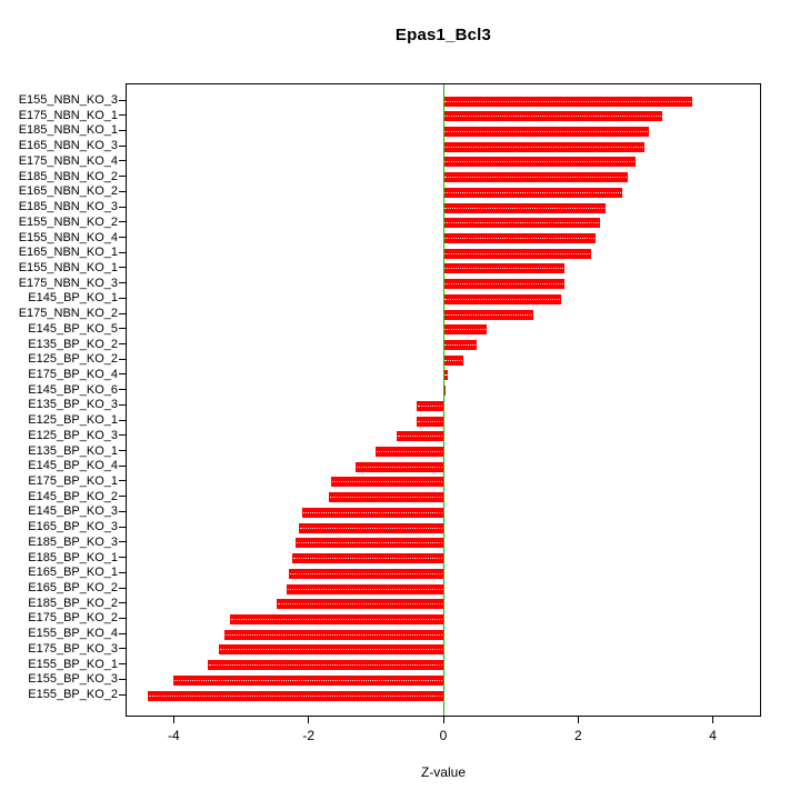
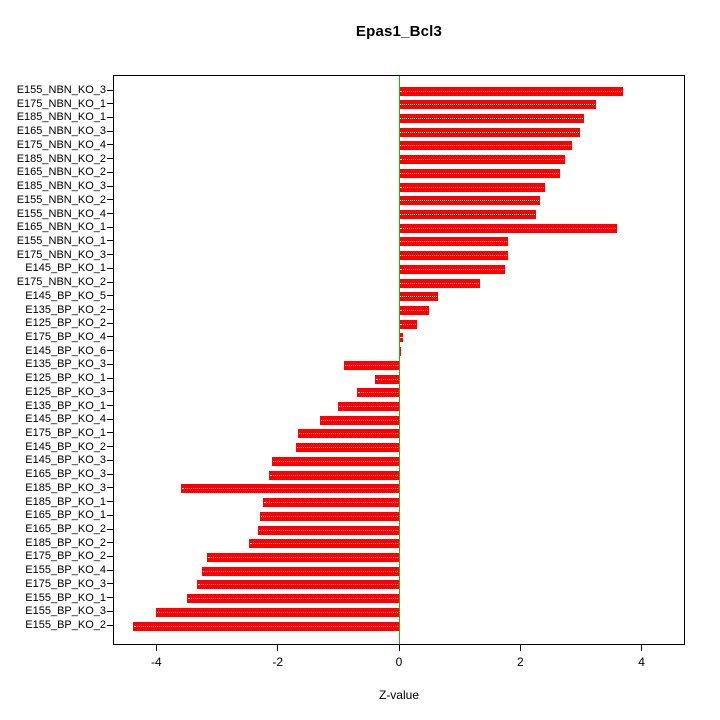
E165_NBN_KO_1: 2.2 -> 3.6
E135_BP_KO_3: -0.4 -> -0.9
E185_BP_KO_3: -2.2 -> -3.6
